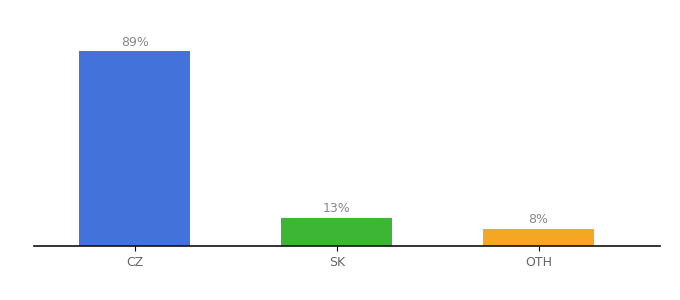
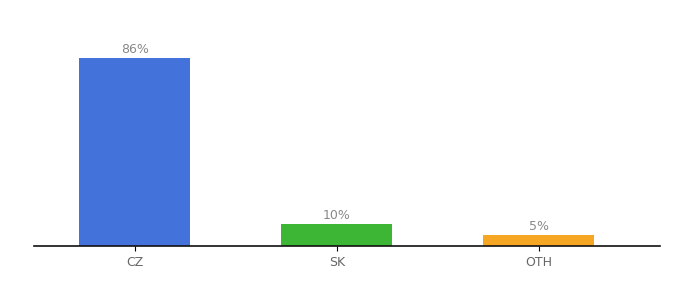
CZ: 89% -> 86%
SK: 13% -> 10%
OTH: 8% -> 5%
